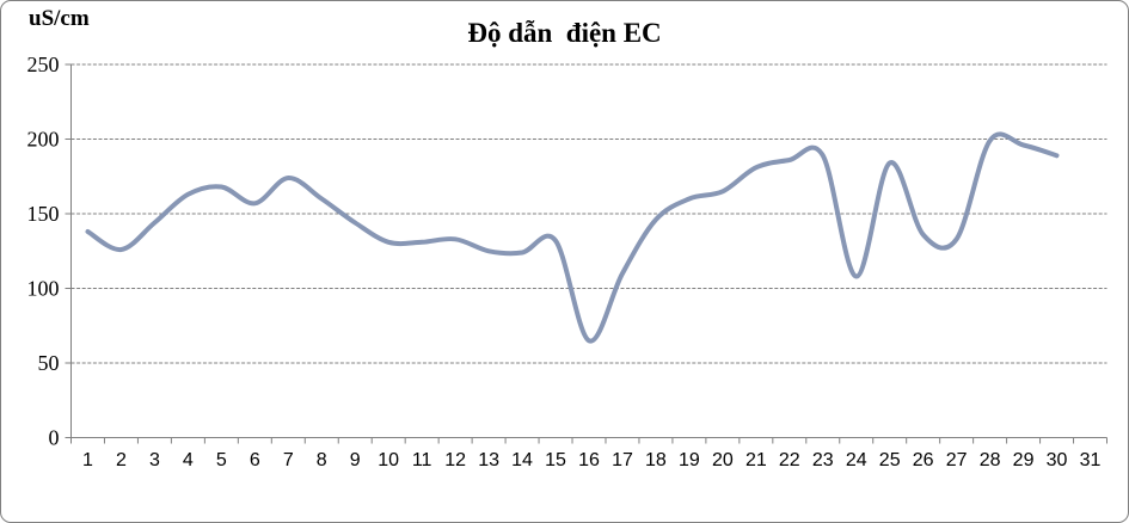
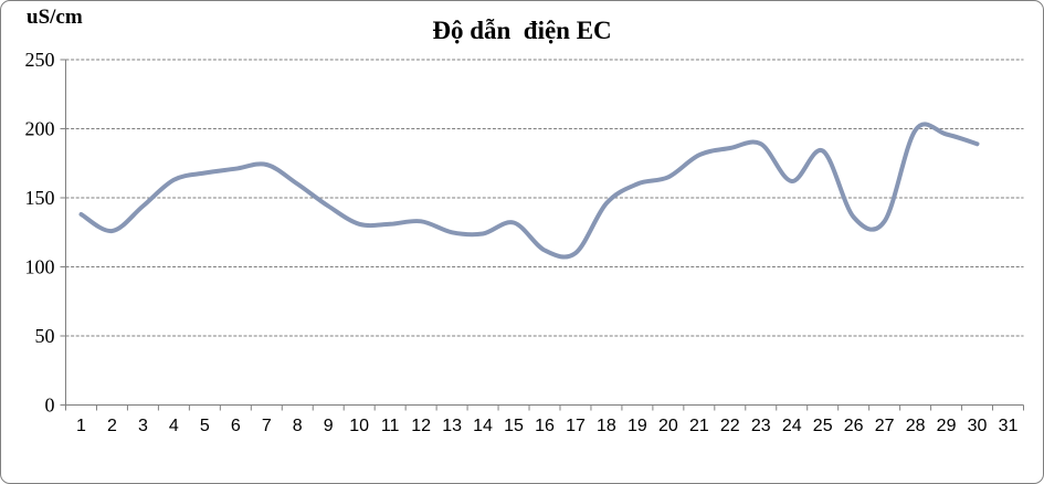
6: 157 -> 171
16: 65 -> 112
24: 108 -> 162
